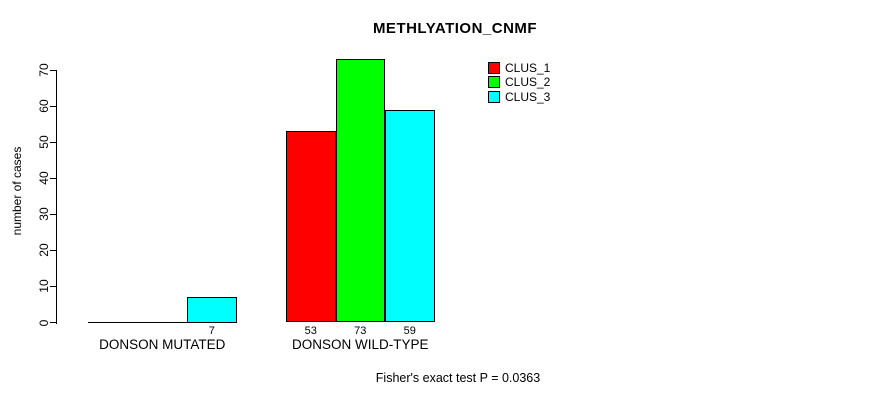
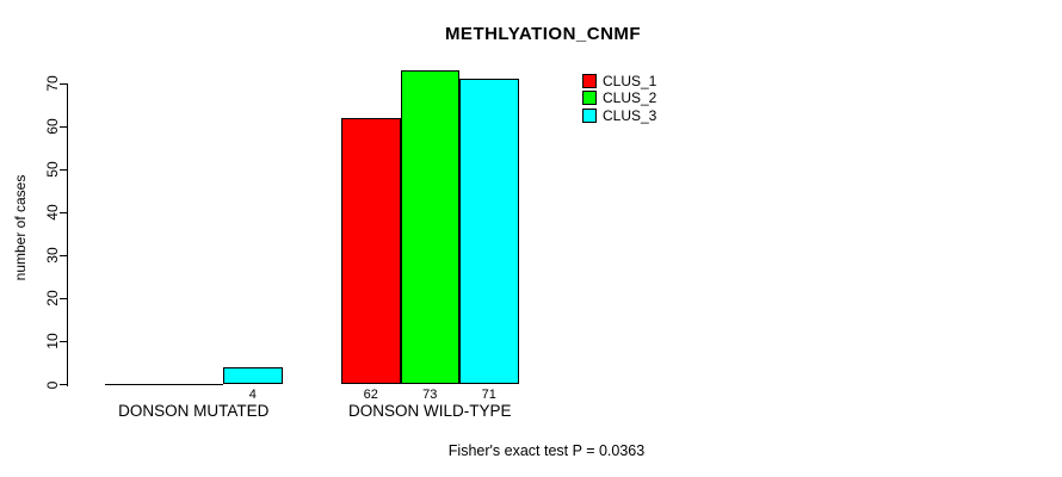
CLUS_3/DONSON MUTATED: 7 -> 4
CLUS_1/DONSON WILD-TYPE: 53 -> 62
CLUS_3/DONSON WILD-TYPE: 59 -> 71
